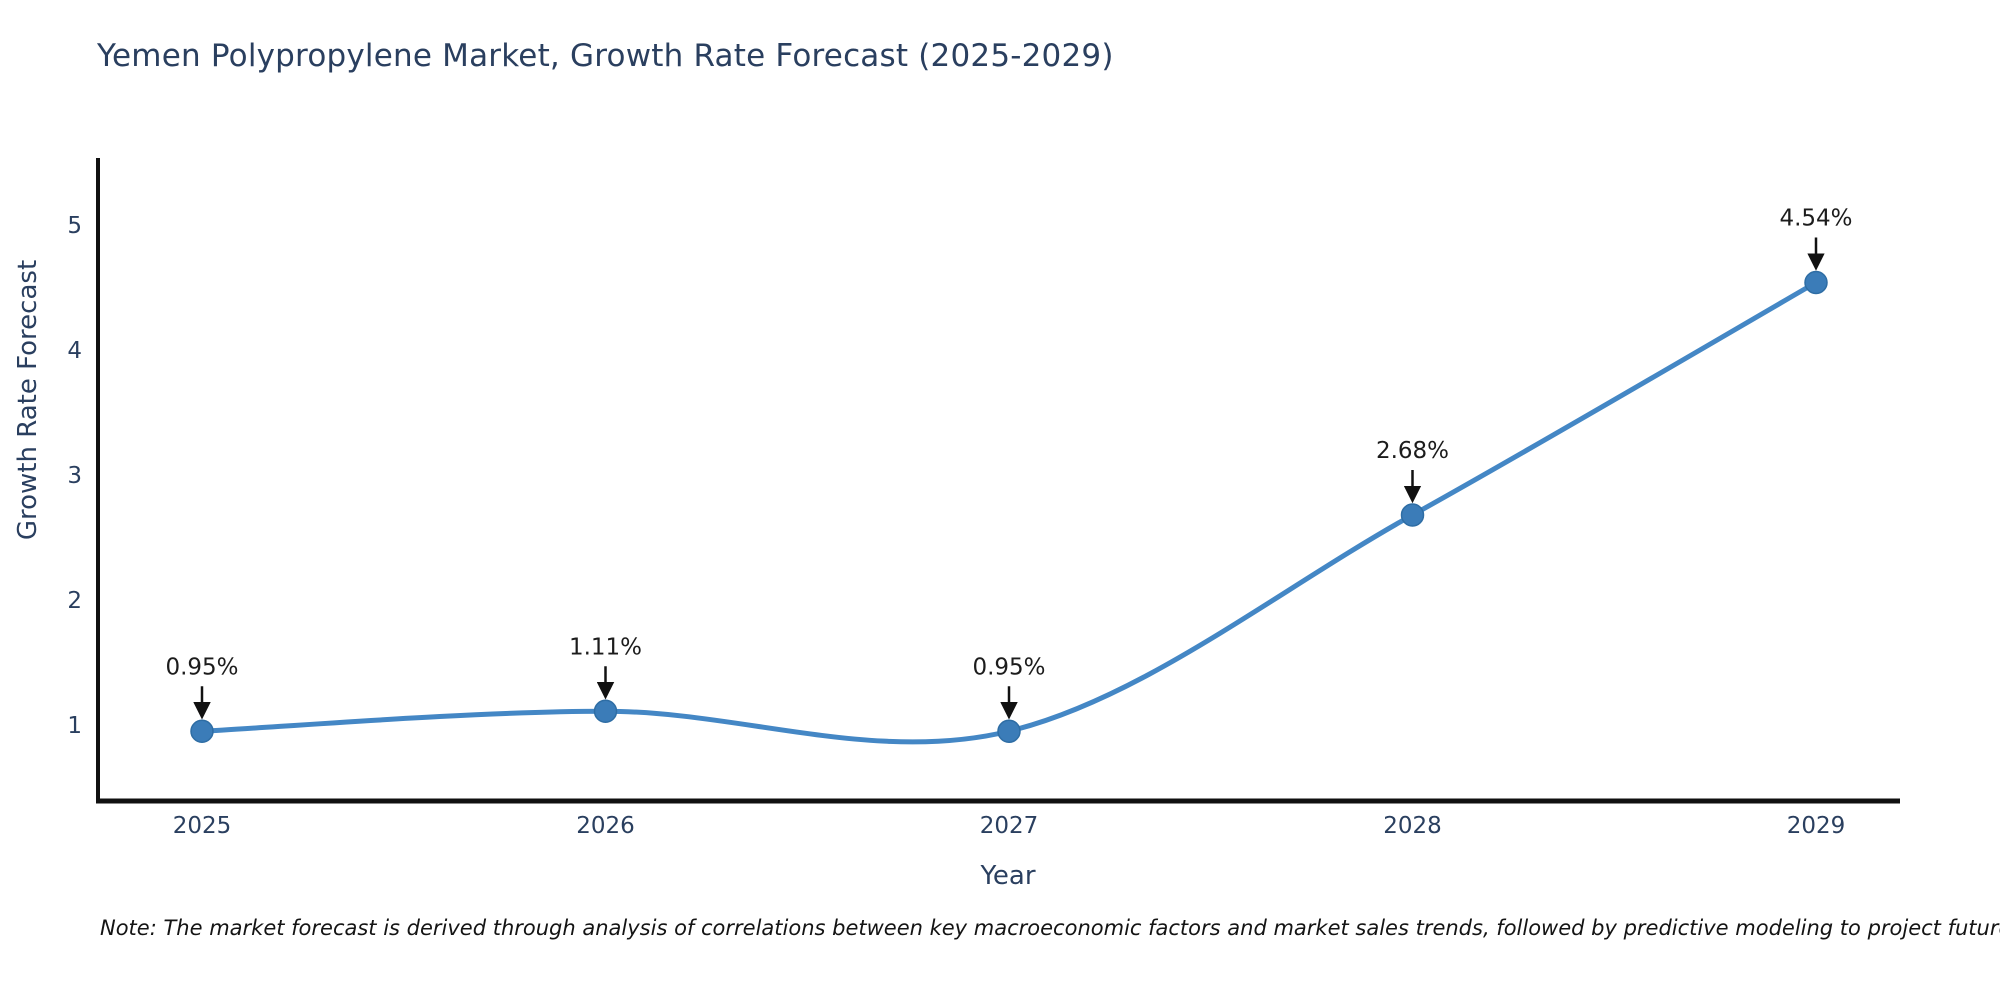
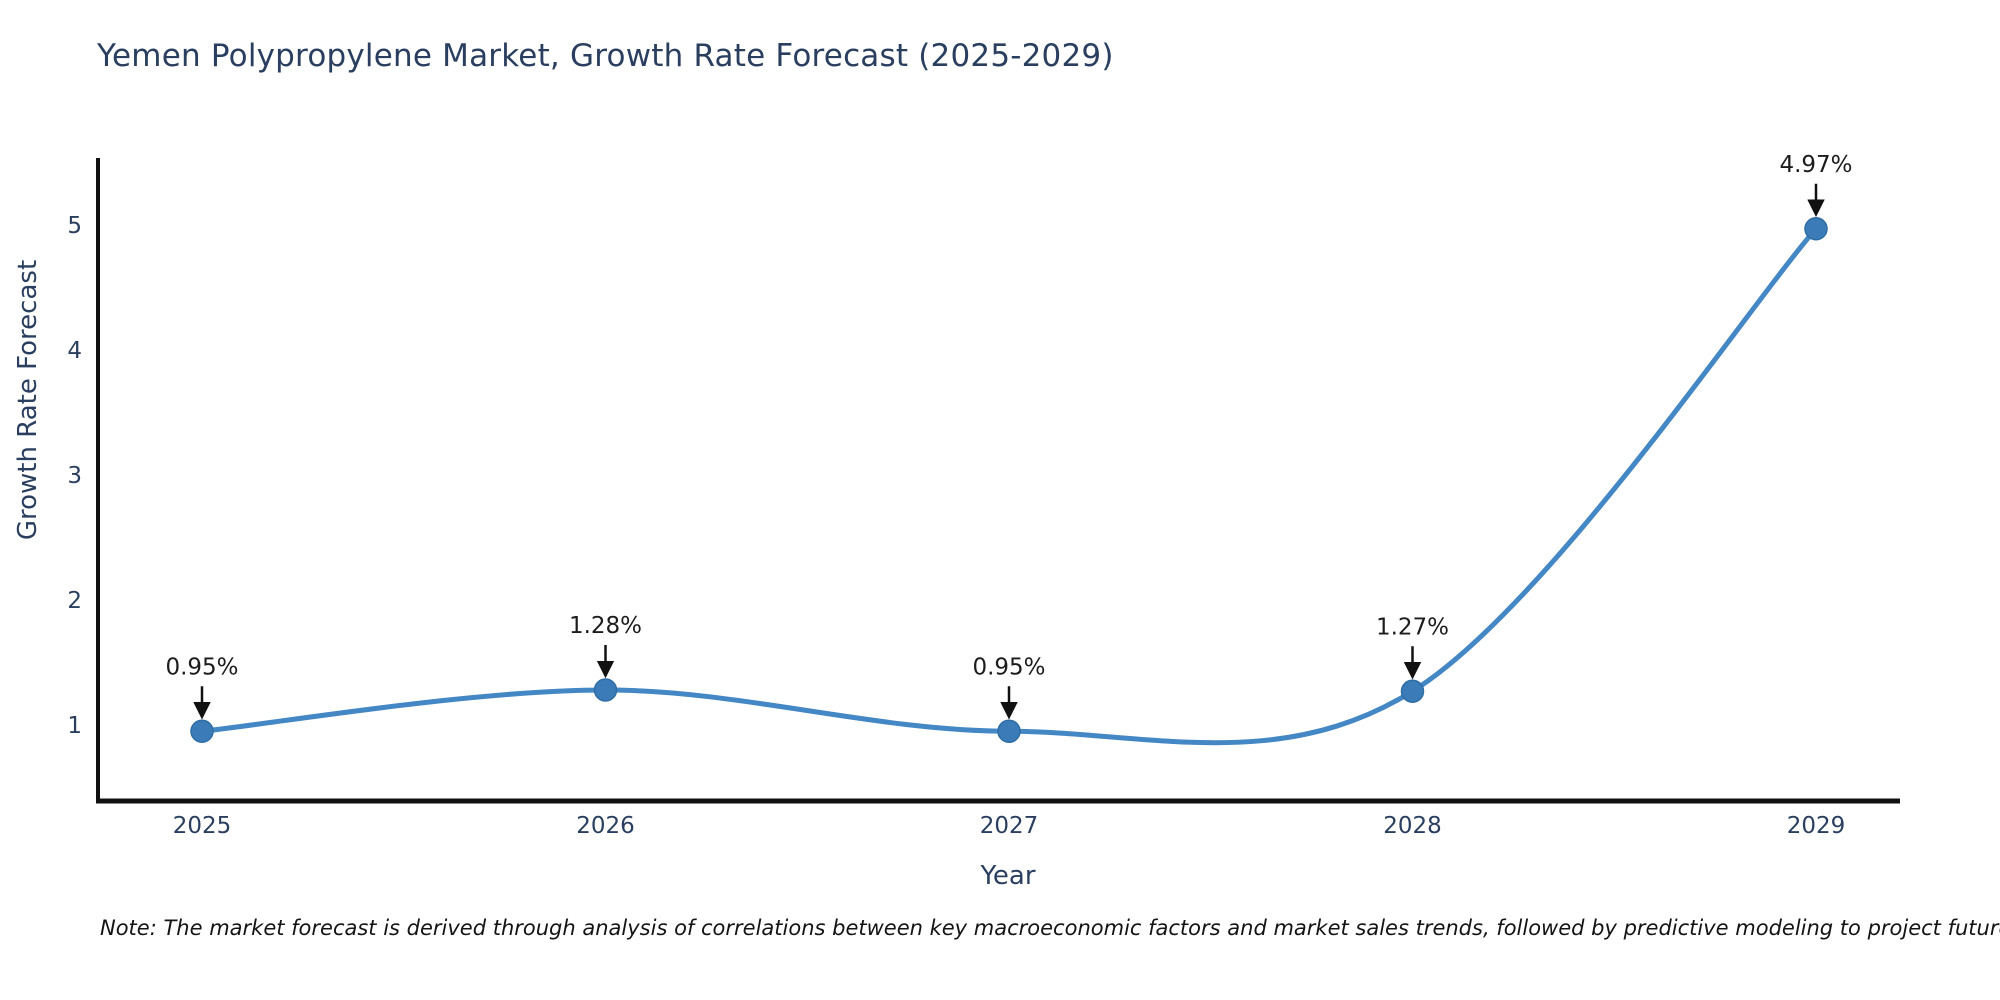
2026: 1.11% -> 1.28%
2028: 2.68% -> 1.27%
2029: 4.54% -> 4.97%
